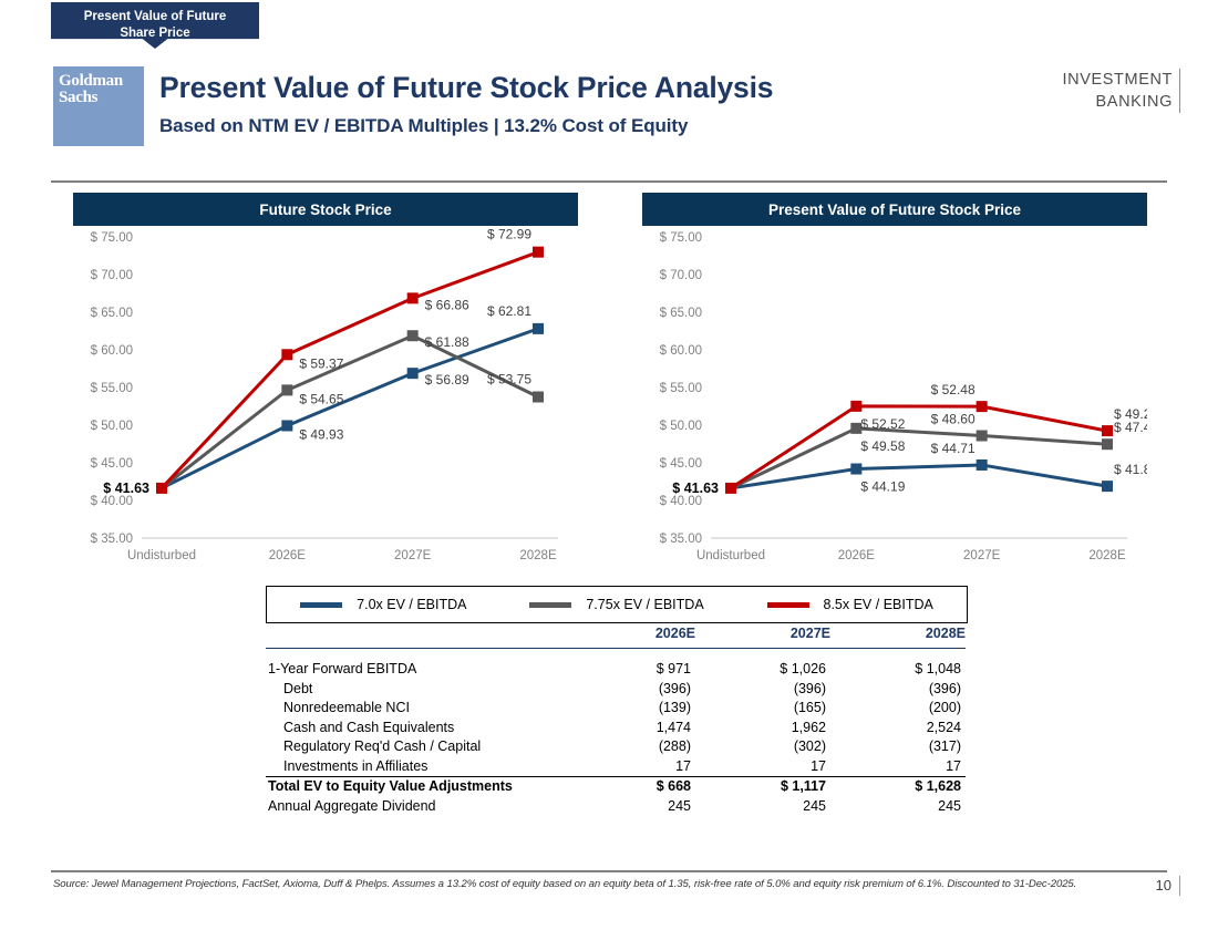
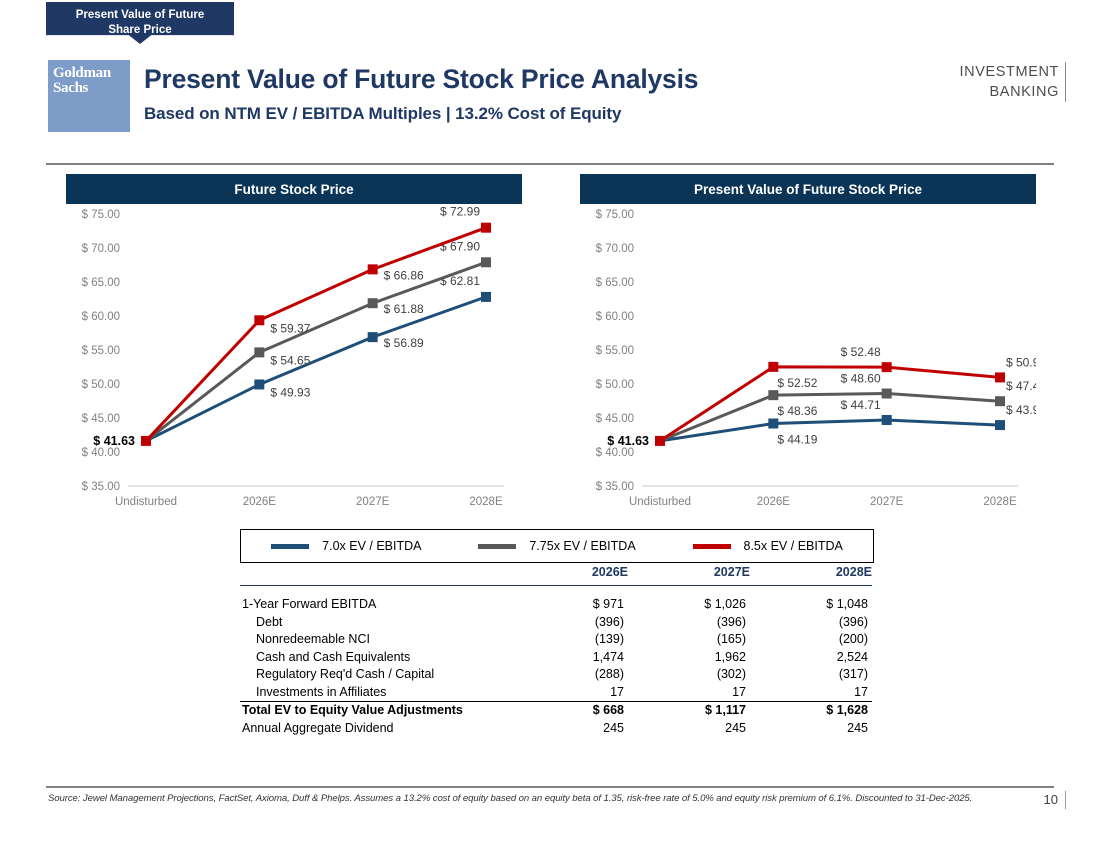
Future Stock Price/7.75x EV / EBITDA/2028E: 53.75 -> 67.90
Present Value of Future Stock Price/7.75x EV / EBITDA/2026E: 49.58 -> 48.36
Present Value of Future Stock Price/7.0x EV / EBITDA/2028E: 41.89 -> 43.96
Present Value of Future Stock Price/8.5x EV / EBITDA/2028E: 49.25 -> 50.97
